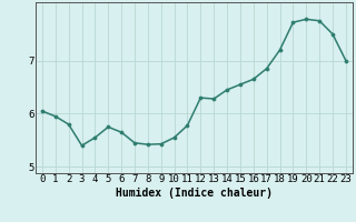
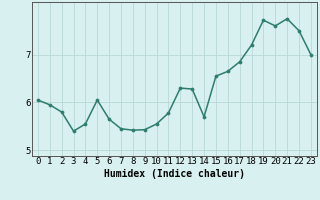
5: 5.75 -> 6.05
14: 6.45 -> 5.70
20: 7.78 -> 7.60
